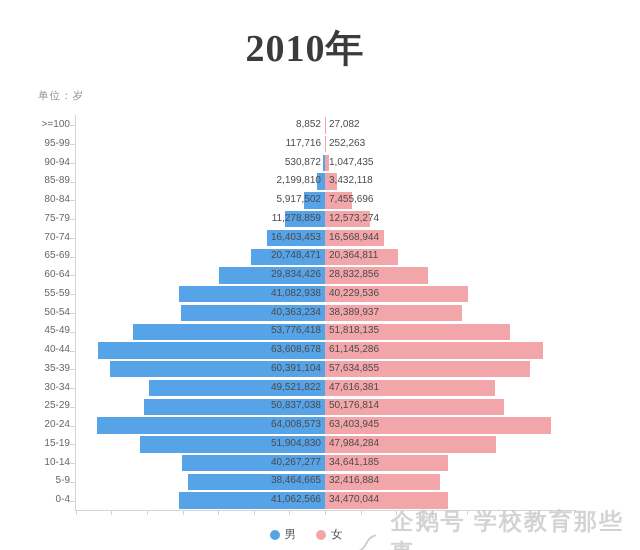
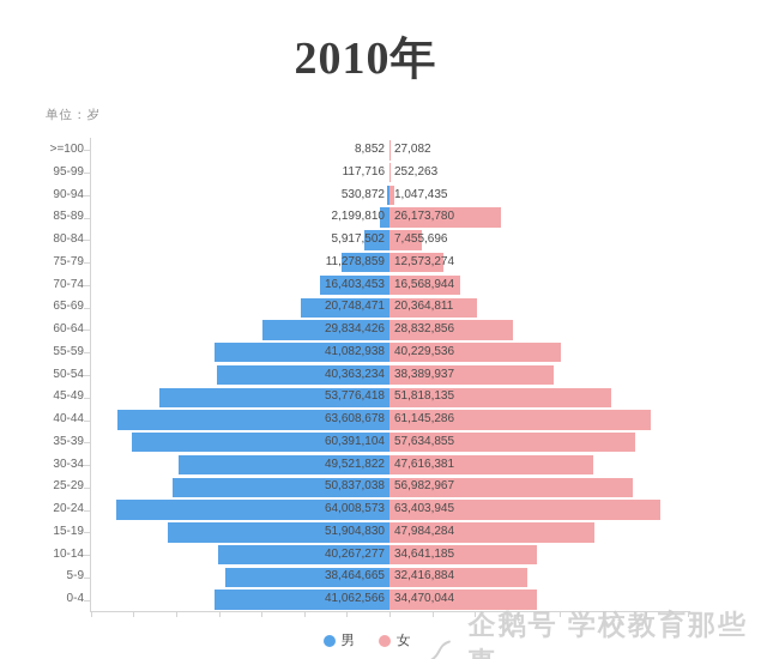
女/85-89: 3,432,118 -> 26,173,780
女/25-29: 50,176,814 -> 56,982,967
